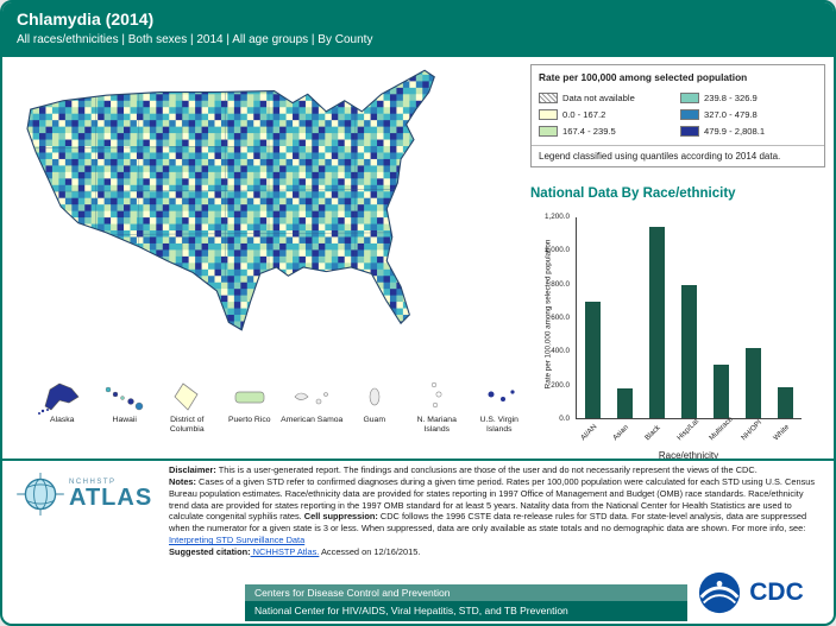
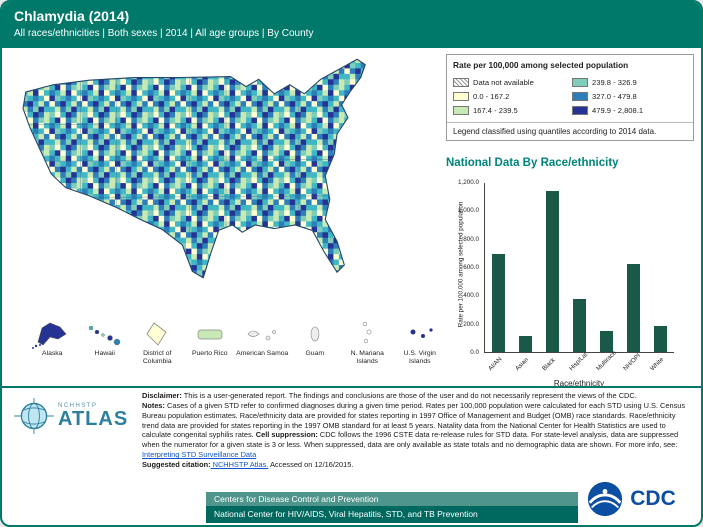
Asian: 180 -> 120
Hisp/Lat: 790 -> 380
Multirace: 320 -> 150
NH/OPI: 420 -> 620
